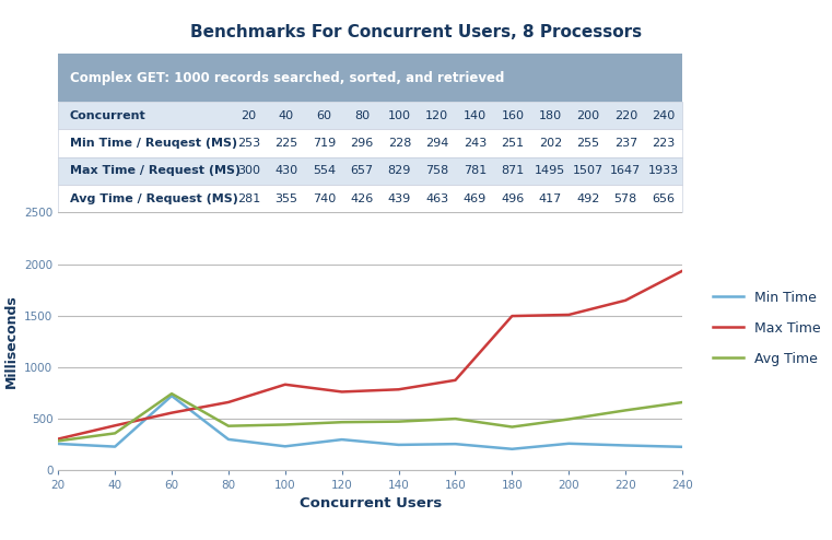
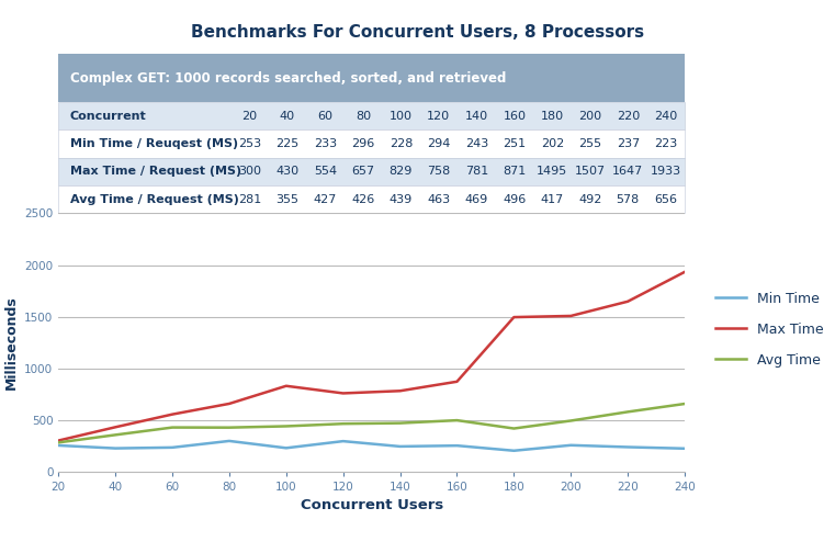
Min Time/60: 719 -> 233
Avg Time/60: 740 -> 427
